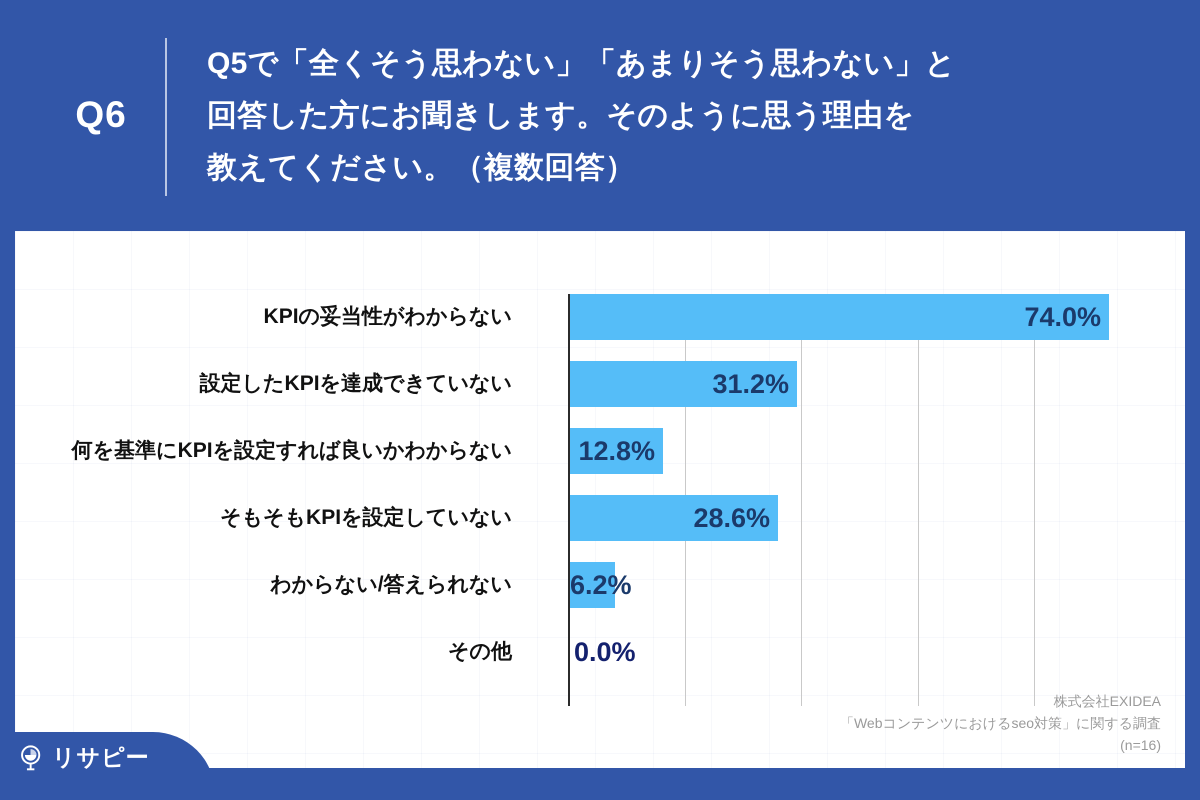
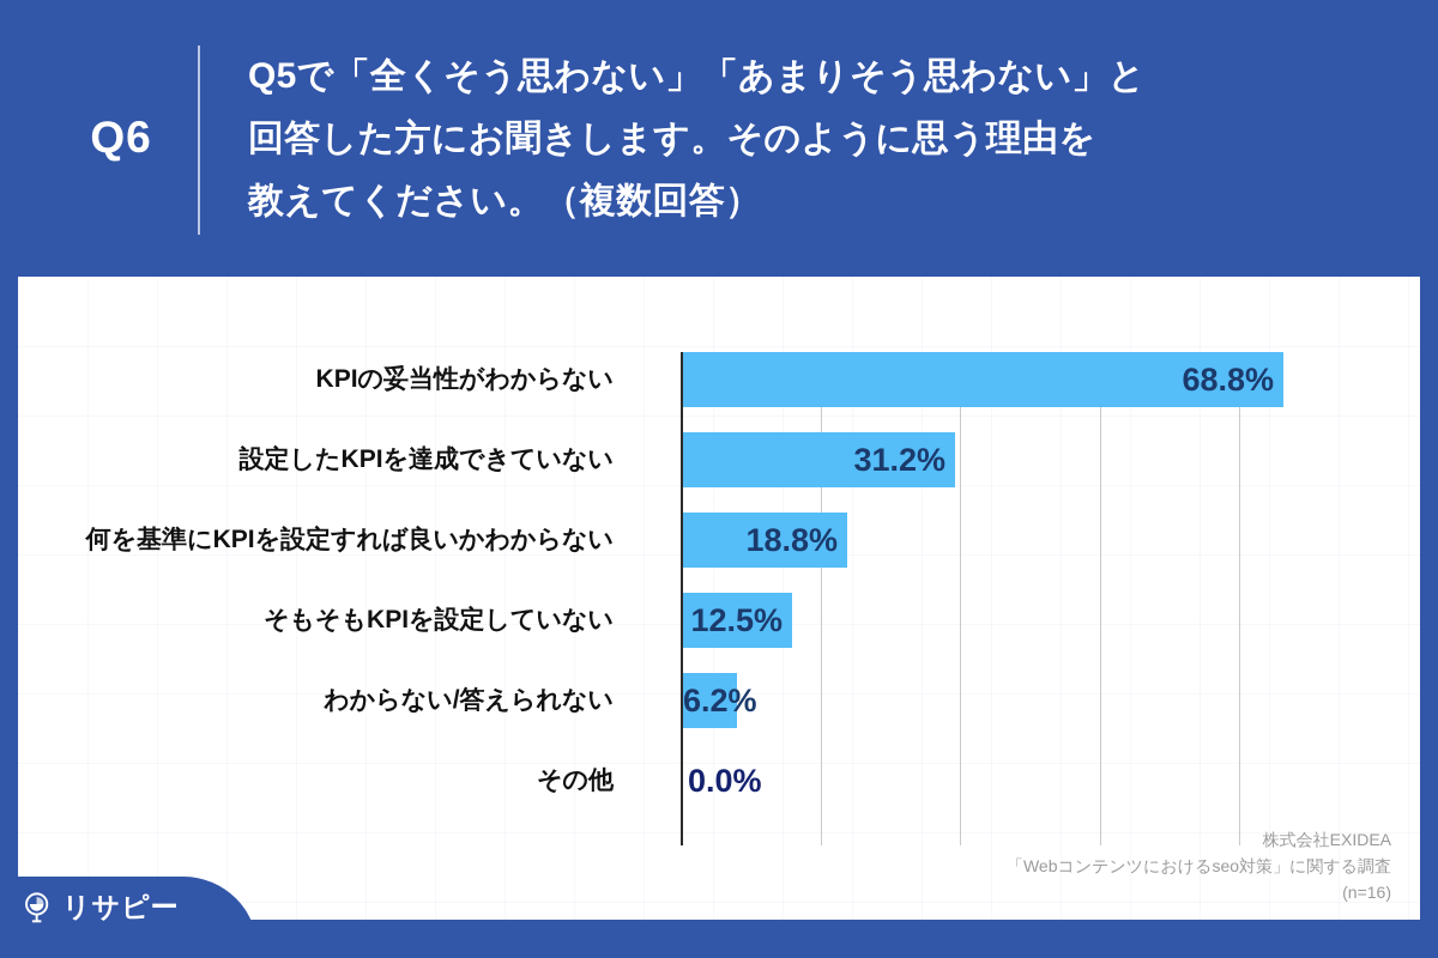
KPIの妥当性がわからない: 74.0% -> 68.8%
何を基準にKPIを設定すれば良いかわからない: 12.8% -> 18.8%
そもそもKPIを設定していない: 28.6% -> 12.5%
